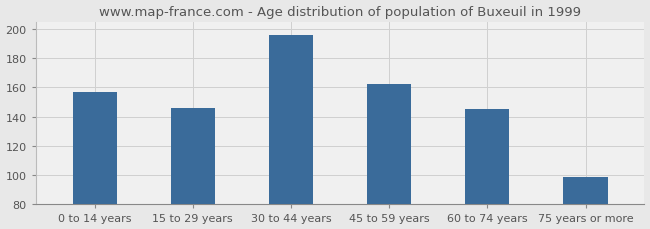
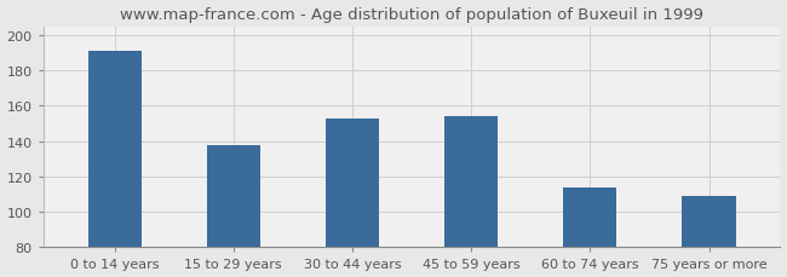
0 to 14 years: 157 -> 191
15 to 29 years: 146 -> 138
30 to 44 years: 196 -> 153
45 to 59 years: 162 -> 154
60 to 74 years: 145 -> 114
75 years or more: 99 -> 109
